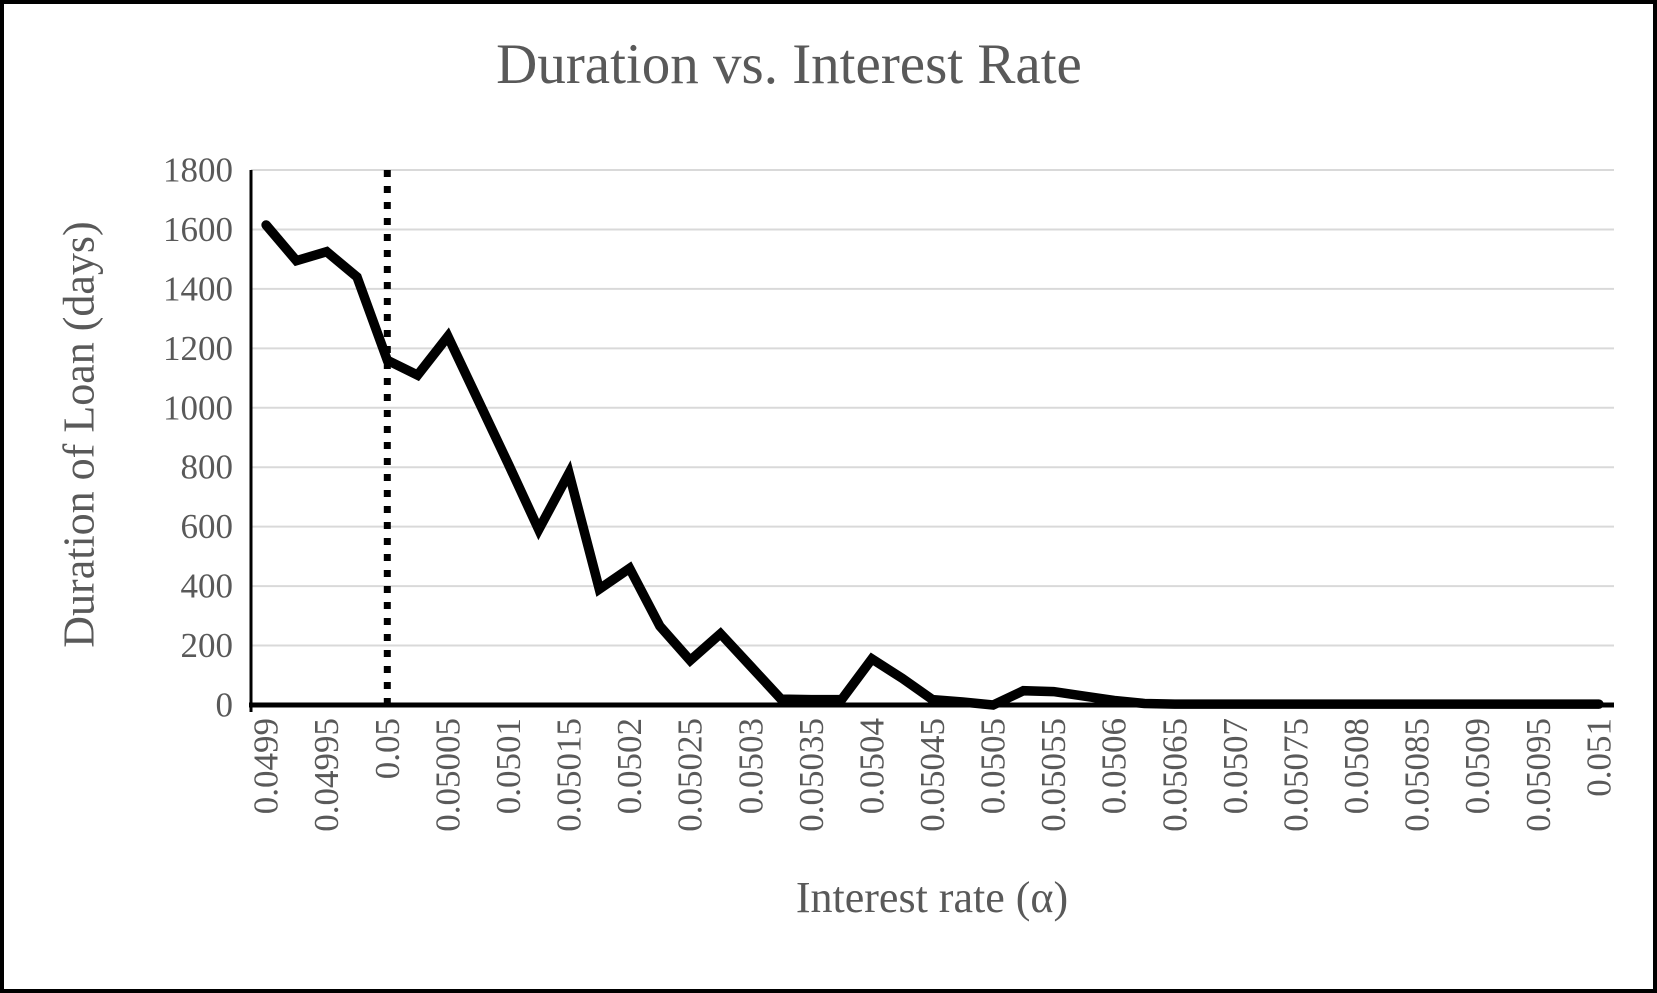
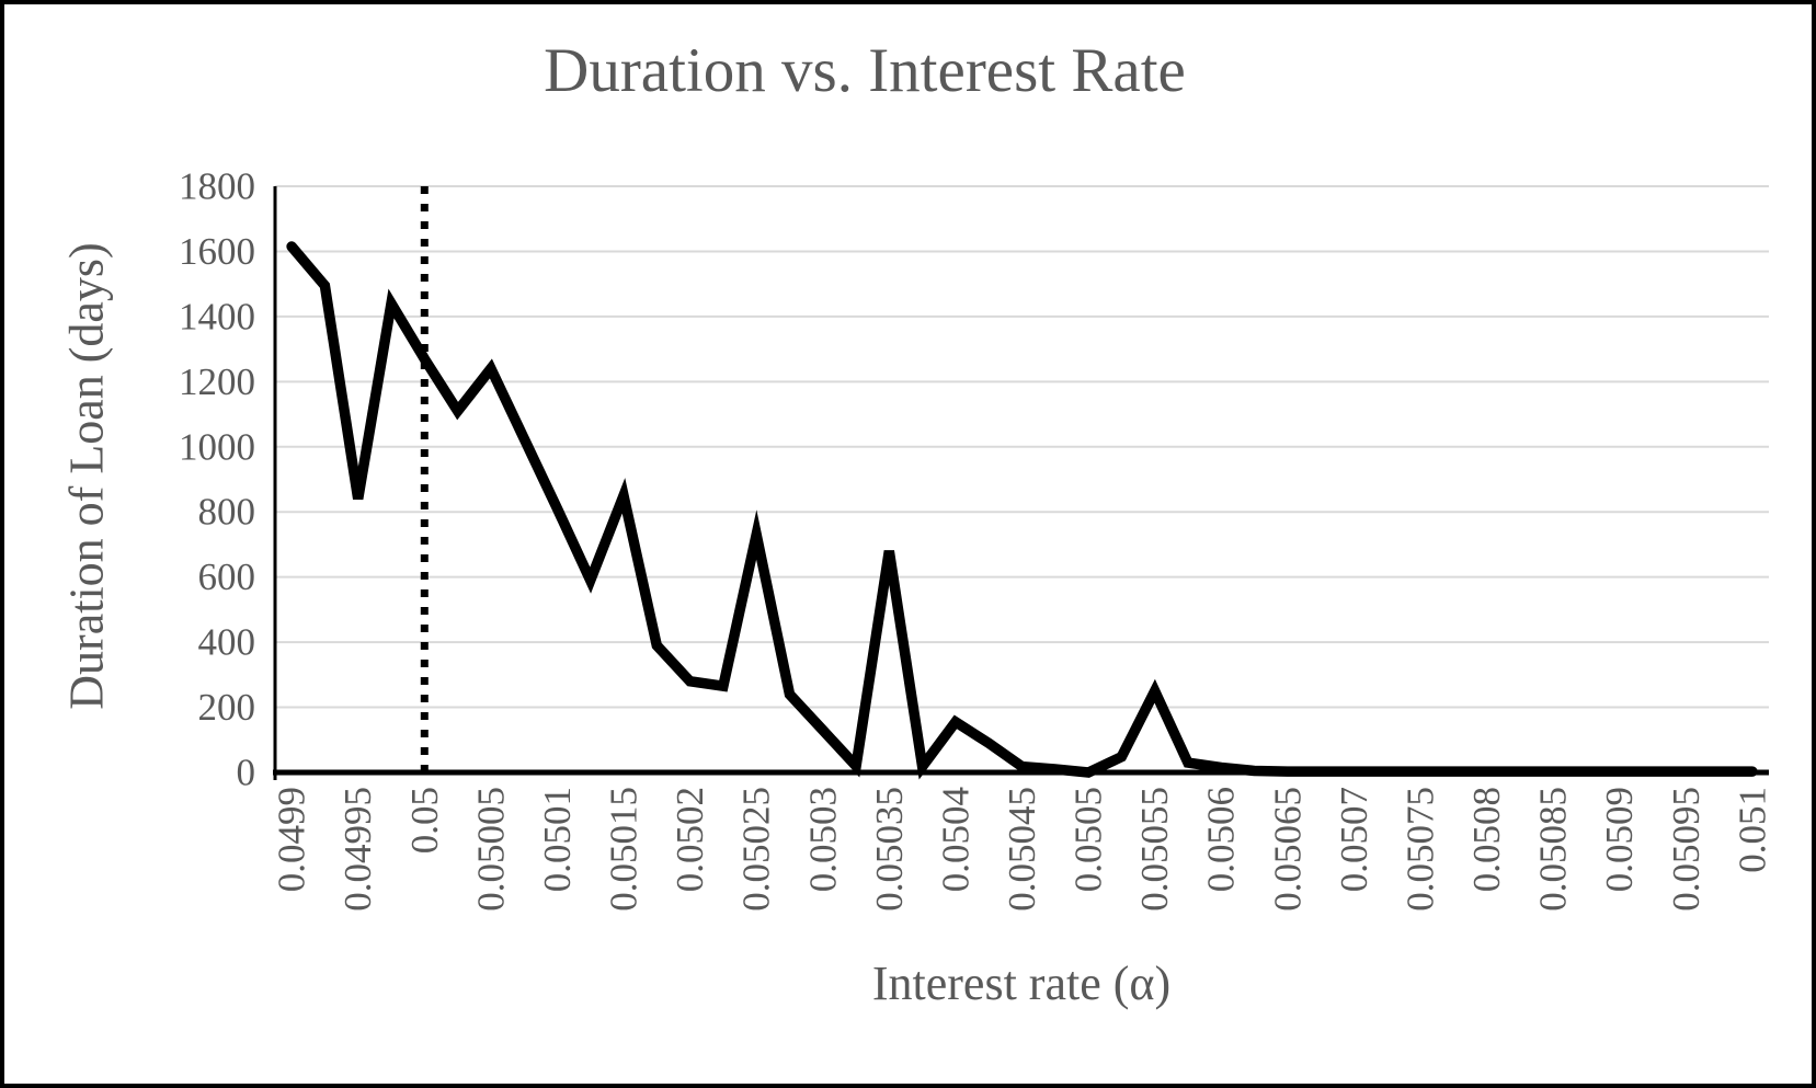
0.04995: 1520 -> 840
0.05: 1160 -> 1270
0.05015: 780 -> 850
0.0502: 460 -> 280
0.05025: 150 -> 730
0.05035: 20 -> 680
0.05055: 40 -> 250
